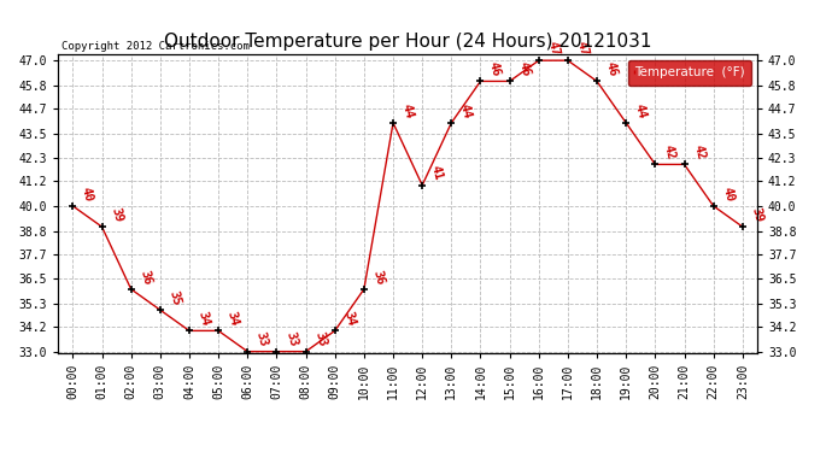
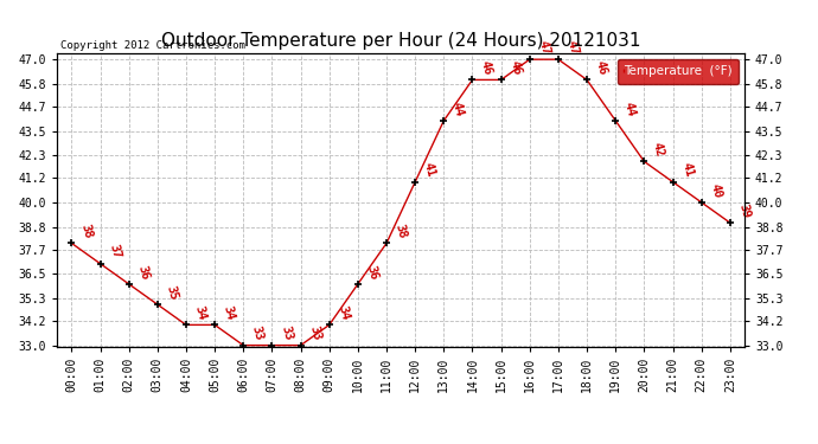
00:00: 40 -> 38
01:00: 39 -> 37
11:00: 44 -> 38
21:00: 42 -> 41
